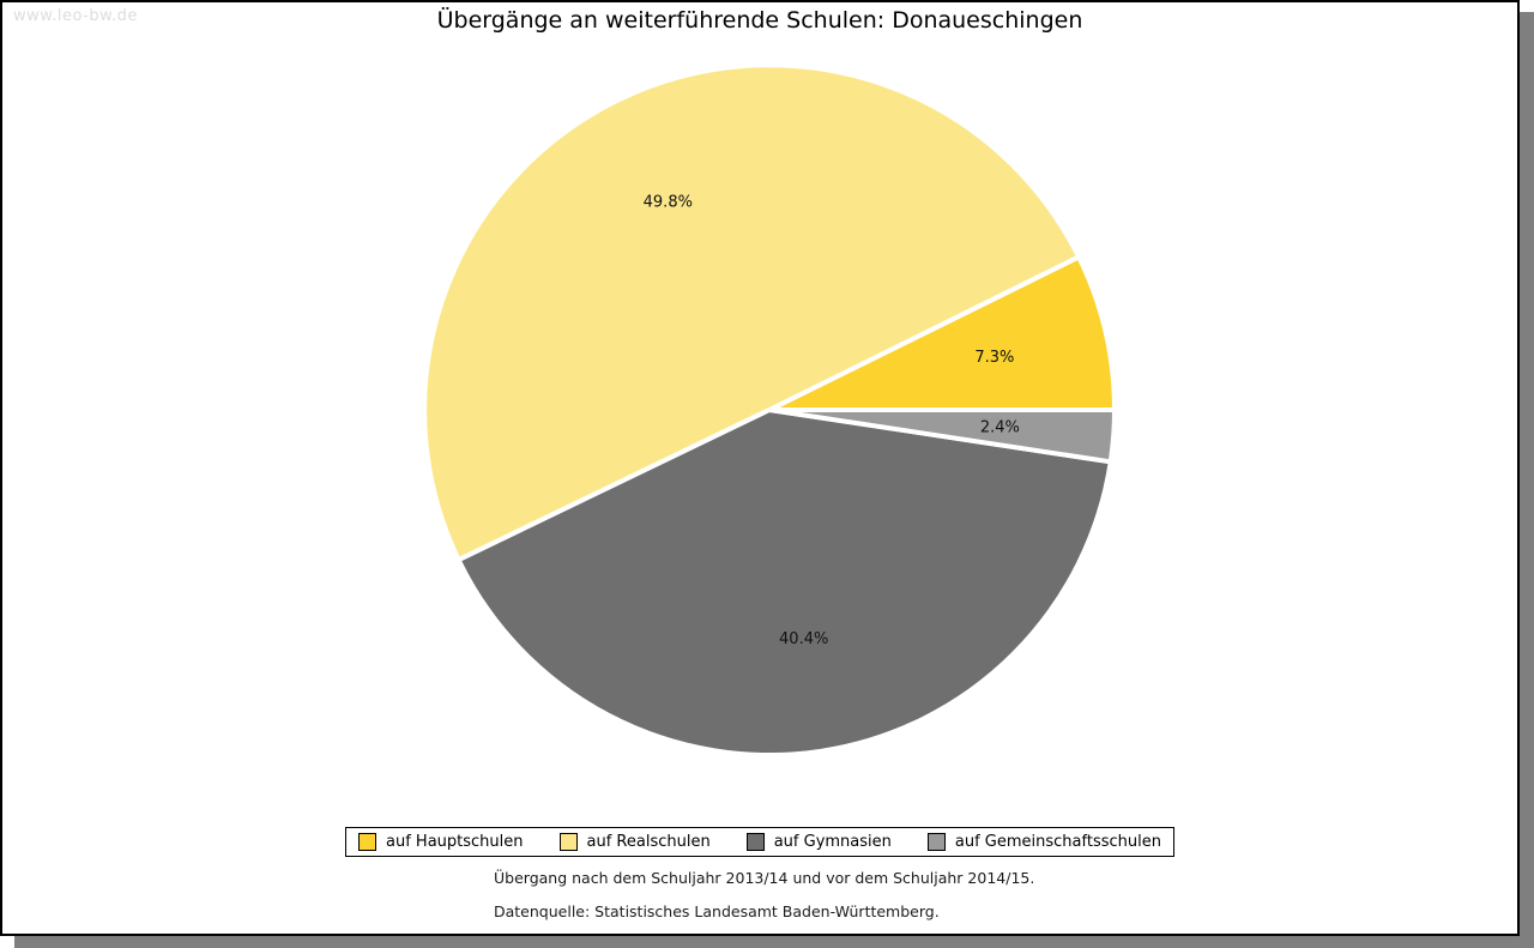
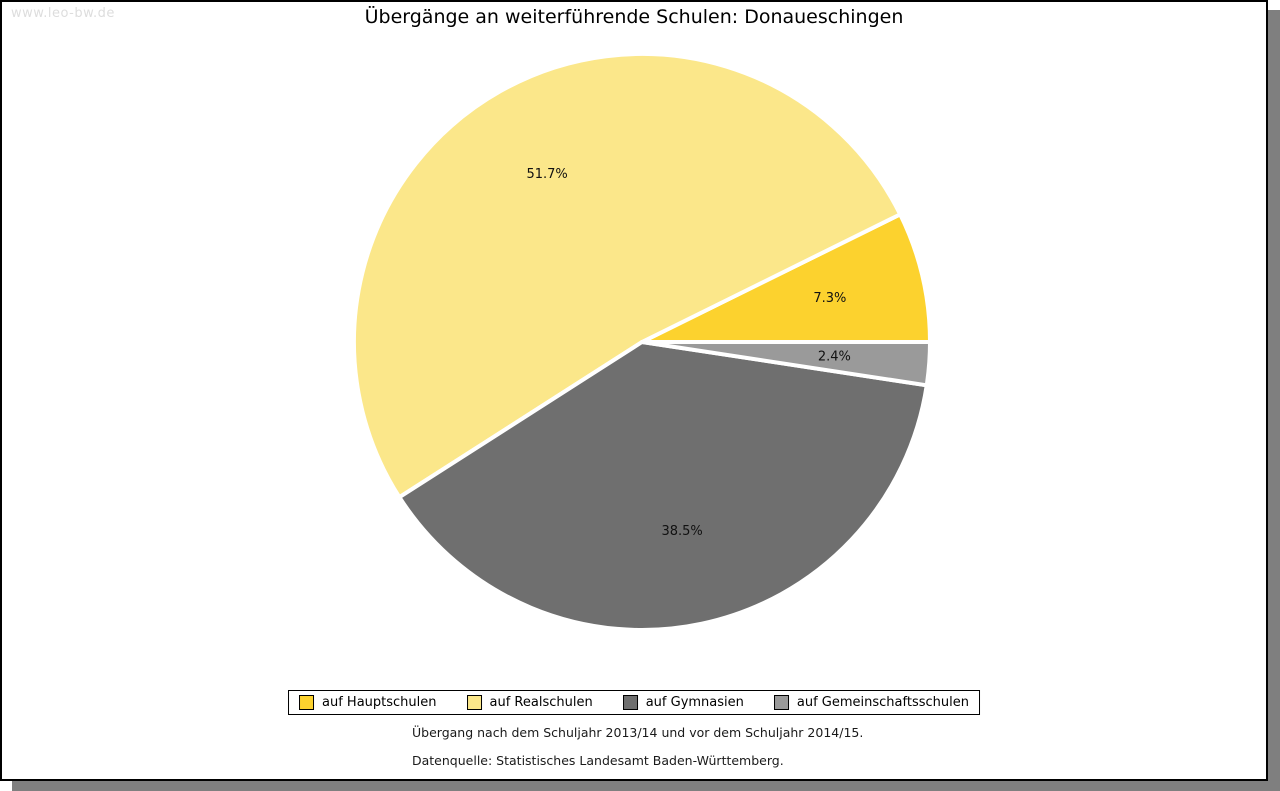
auf Realschulen: 49.8% -> 51.7%
auf Gymnasien: 40.4% -> 38.5%
